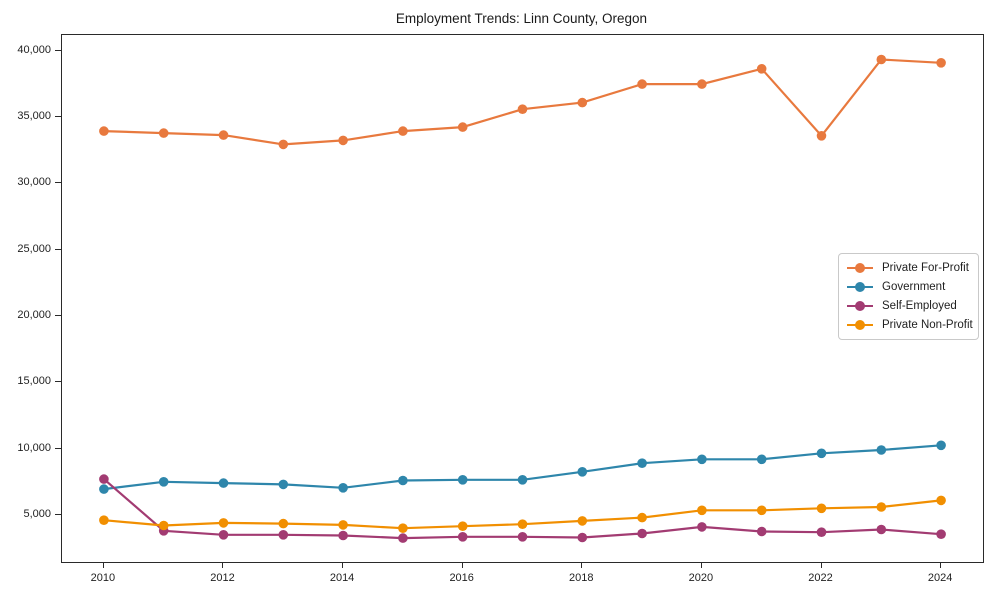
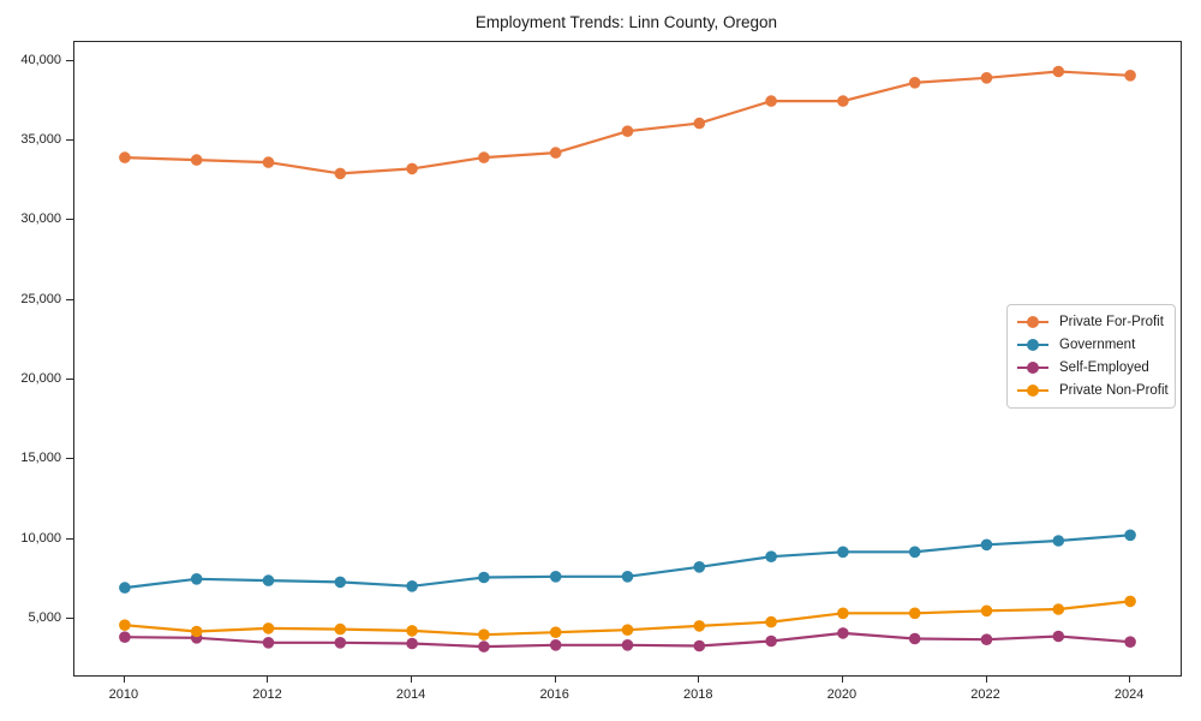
Self-Employed/2010: 7700 -> 3800
Private For-Profit/2022: 33600 -> 39000
